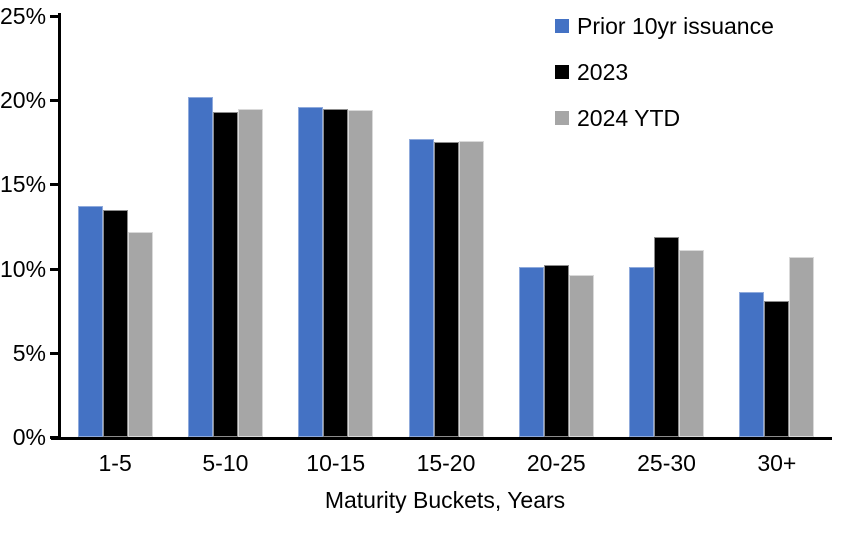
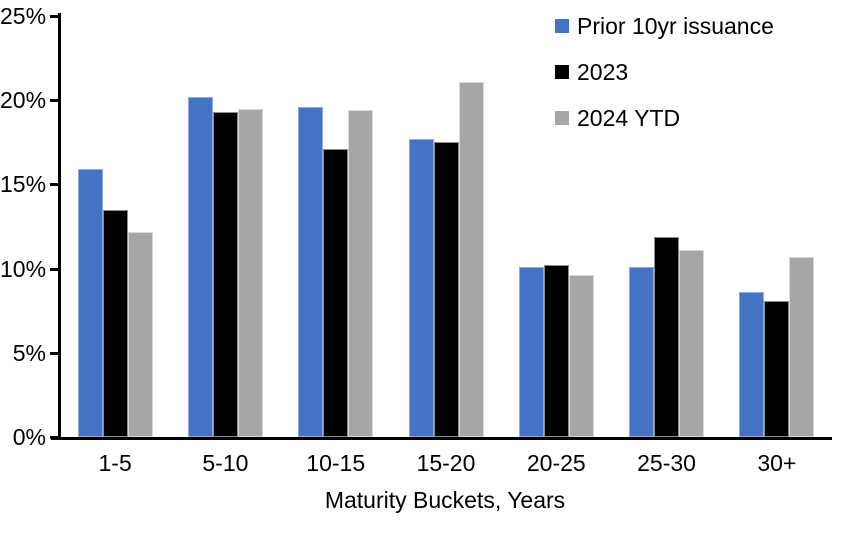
Prior 10yr issuance/1-5: 13.7% -> 15.9%
2023/10-15: 19.5% -> 17.1%
2024 YTD/15-20: 17.6% -> 21.1%
